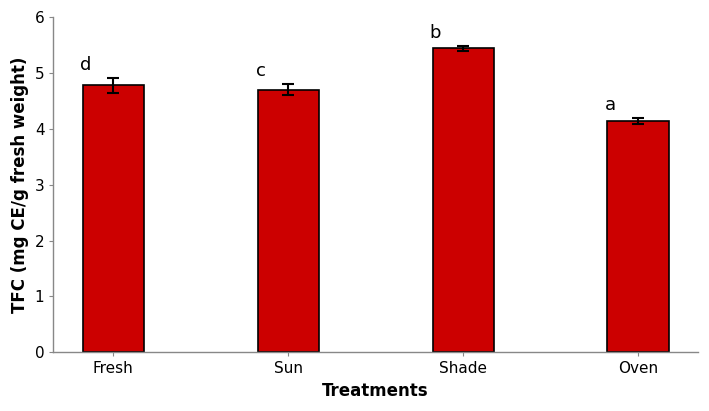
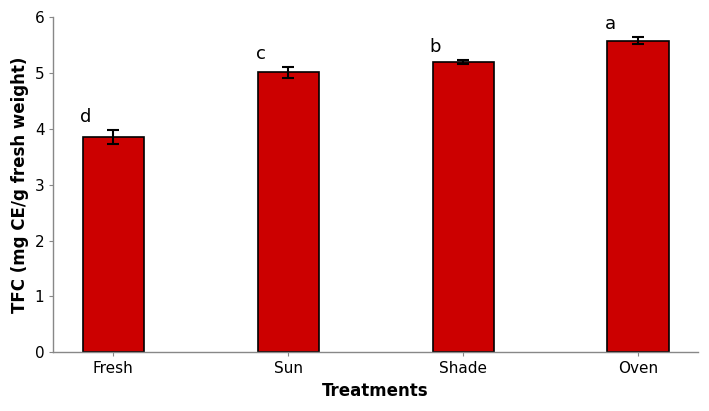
Fresh: 4.78 -> 3.85
Sun: 4.70 -> 5.01
Shade: 5.44 -> 5.20
Oven: 4.14 -> 5.58
